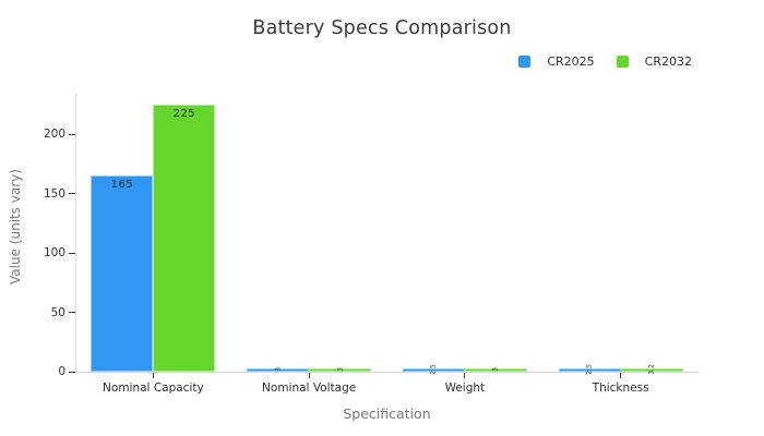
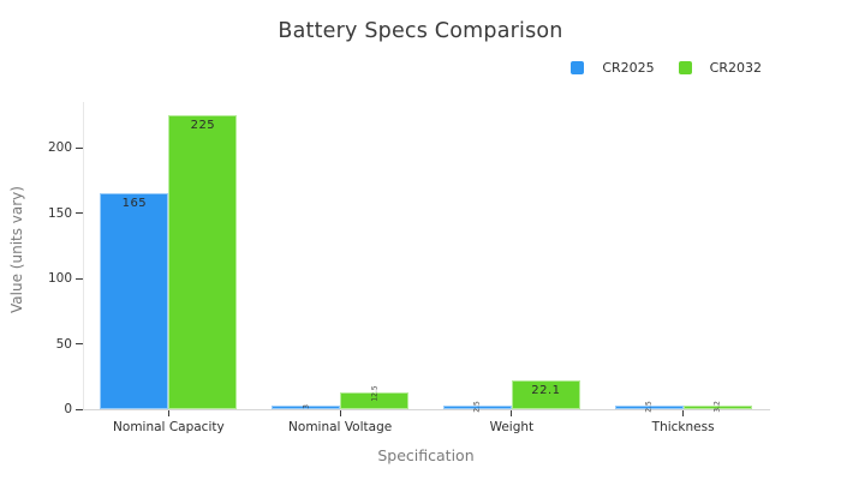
CR2032/Nominal Voltage: 3 -> 12.5
CR2032/Weight: 3 -> 22.1
